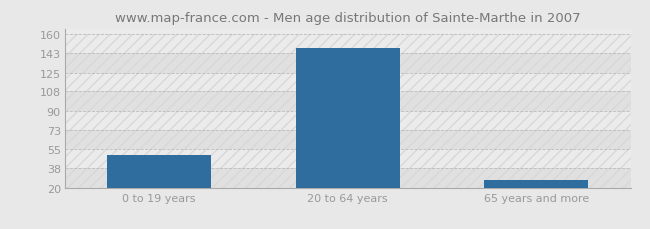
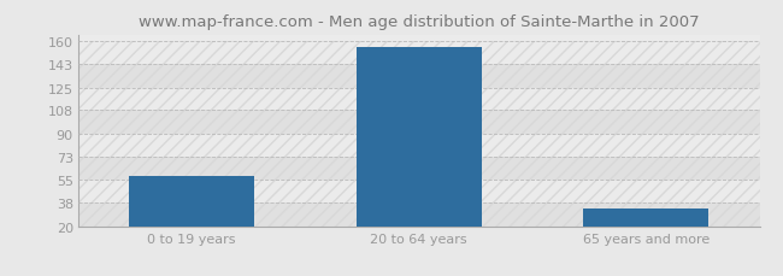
0 to 19 years: 50 -> 58
20 to 64 years: 148 -> 156
65 years and more: 27 -> 33
